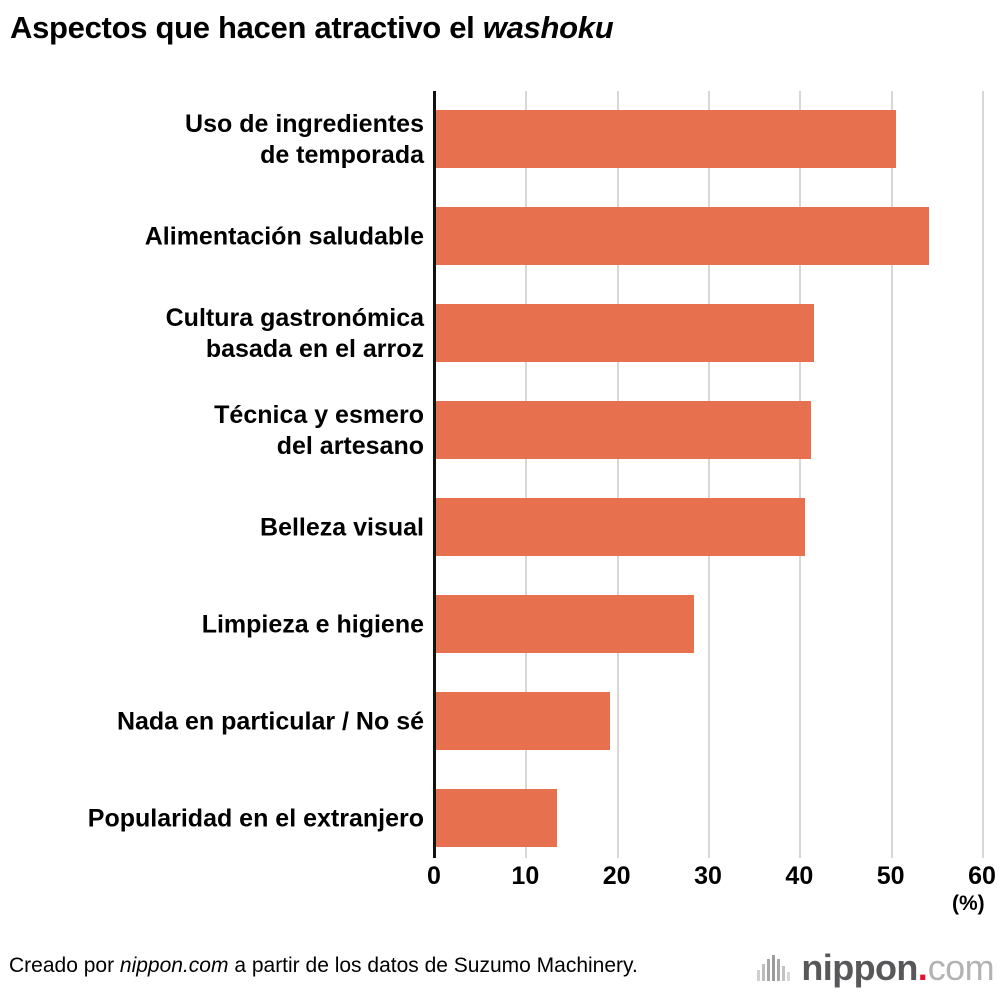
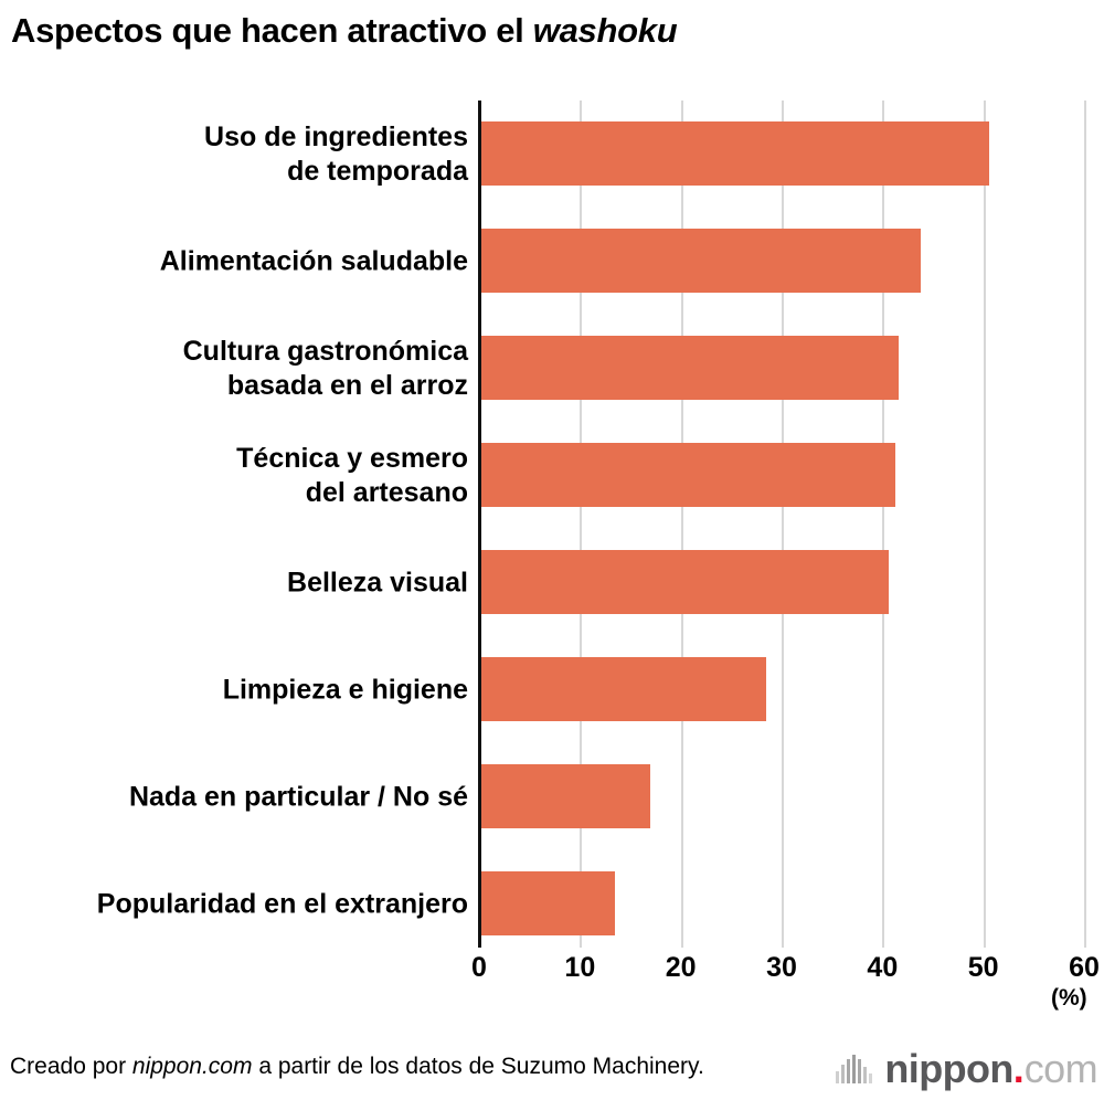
Alimentación saludable: 54 -> 44
Nada en particular / No sé: 19 -> 17
